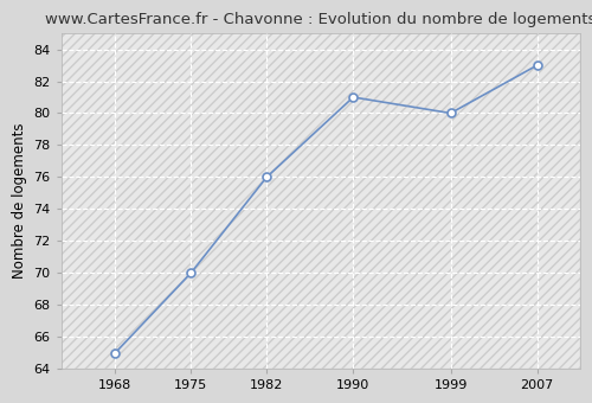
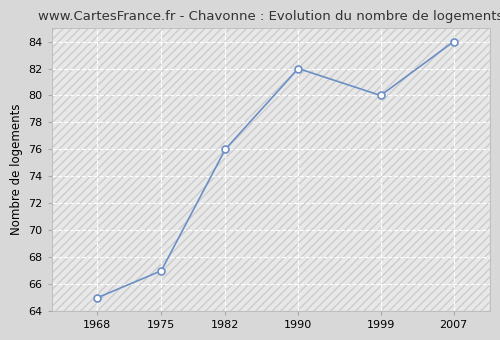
1975: 70 -> 67
1990: 81 -> 82
2007: 83 -> 84
